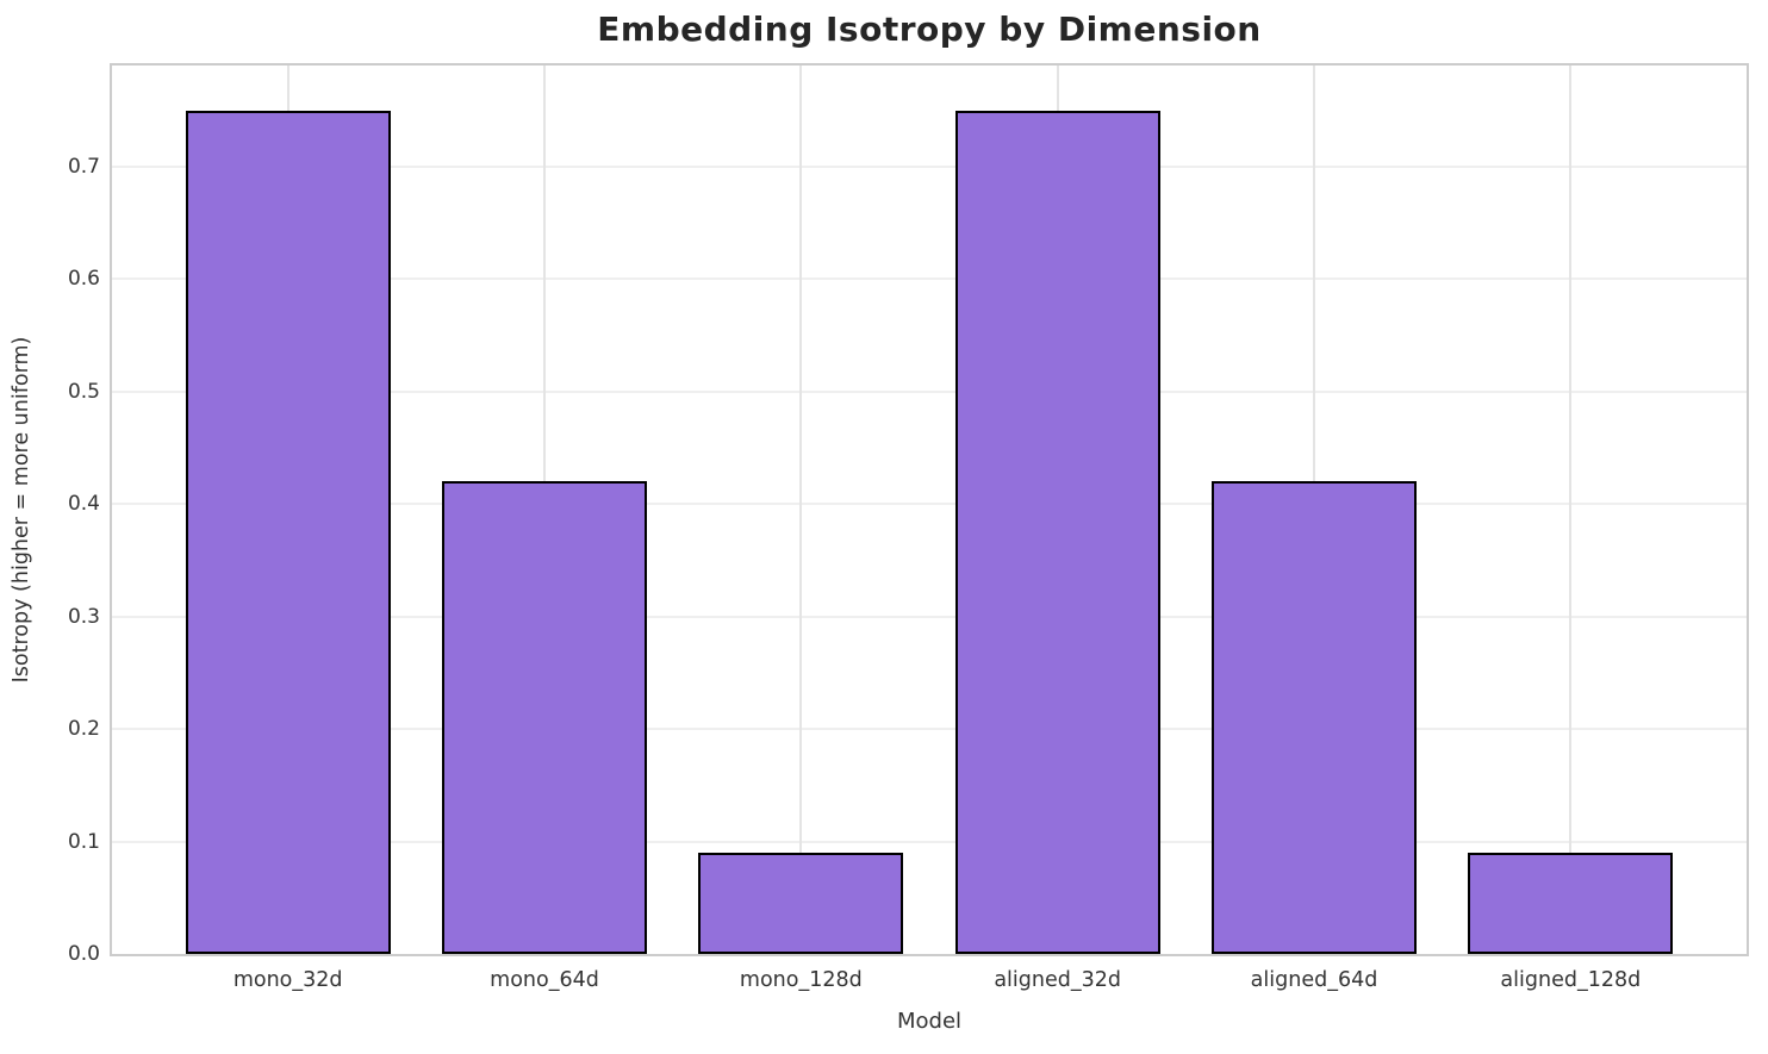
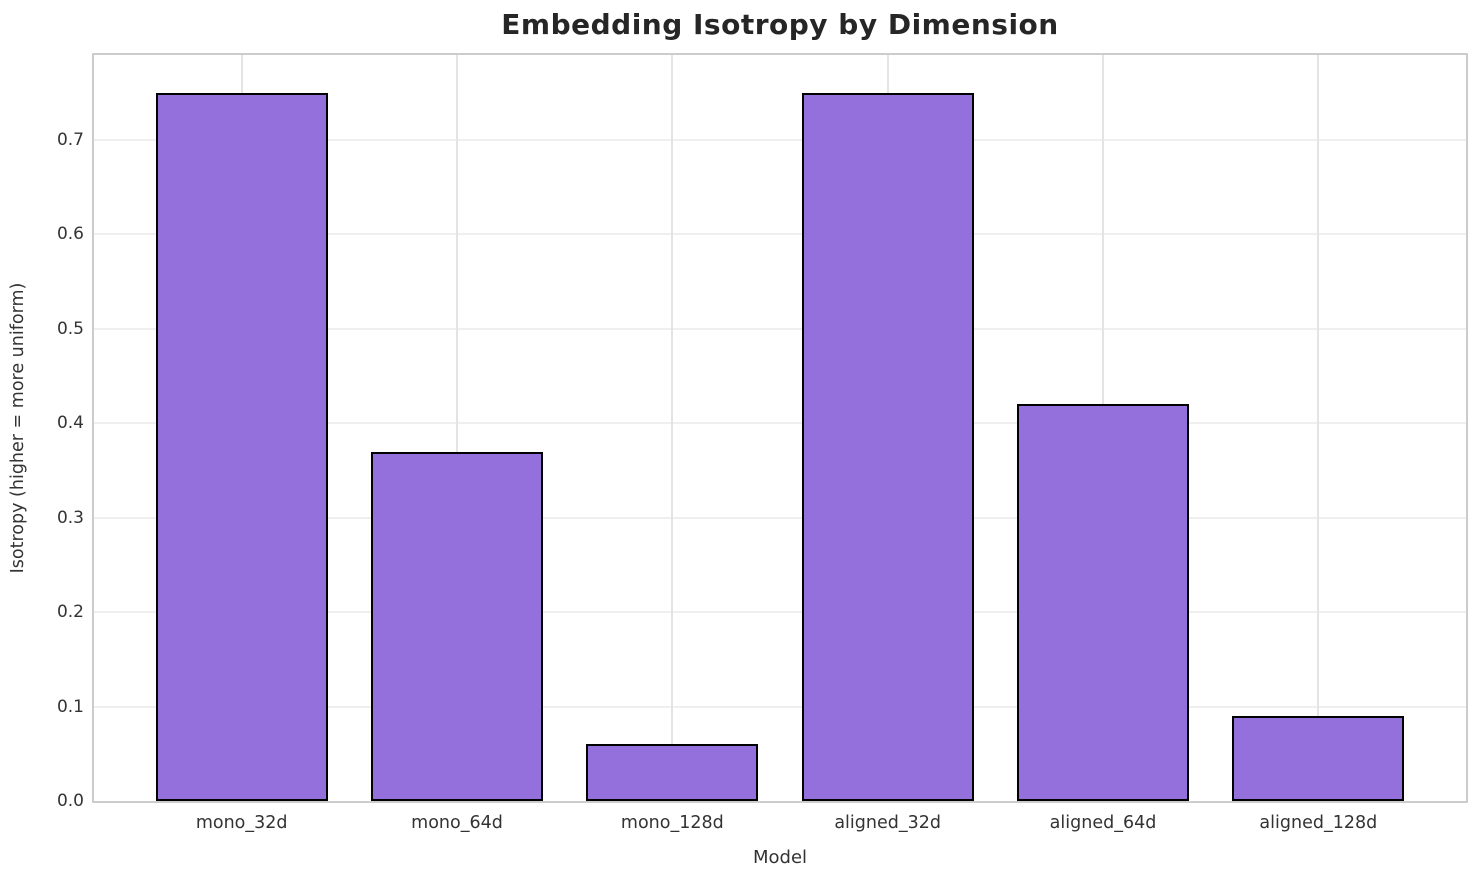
mono_64d: 0.42 -> 0.37
mono_128d: 0.09 -> 0.06
